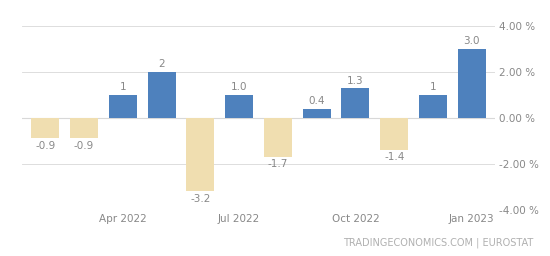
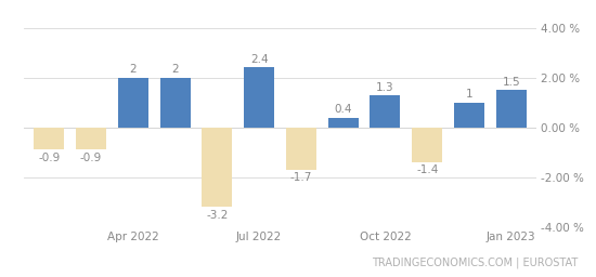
Apr 2022: 1 -> 2
Jul 2022: 1.0 -> 2.4
Jan 2023: 3.0 -> 1.5
